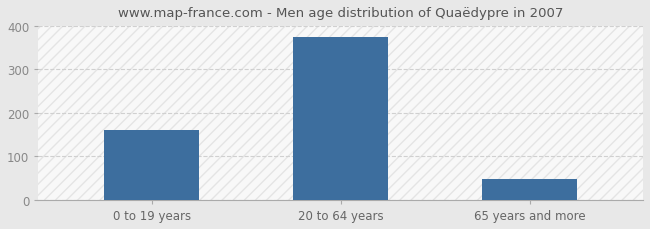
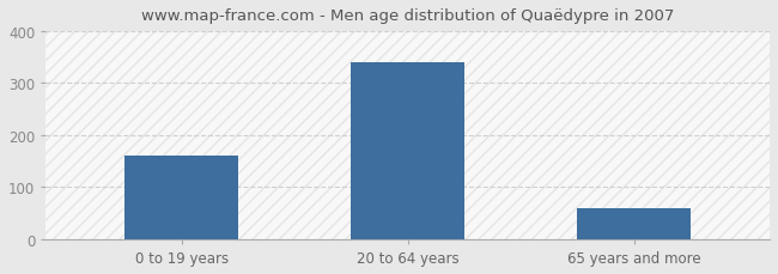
20 to 64 years: 375 -> 340
65 years and more: 48 -> 60
